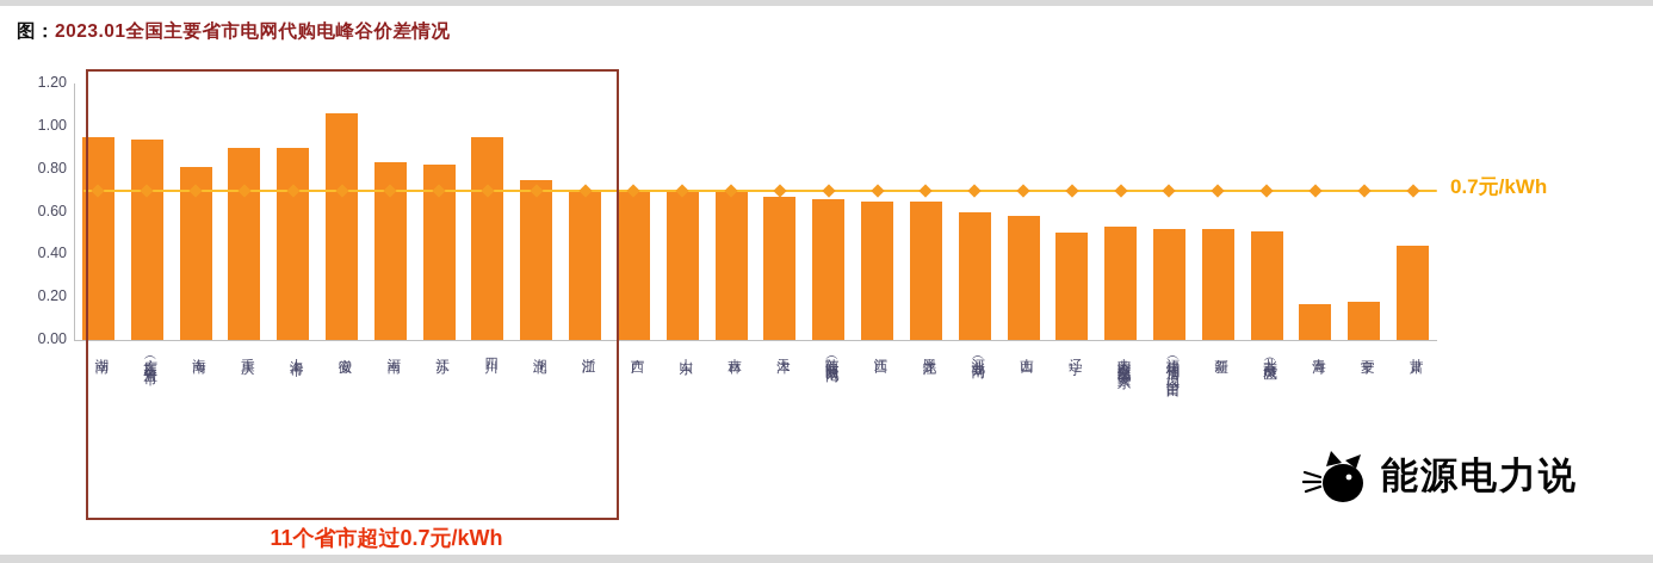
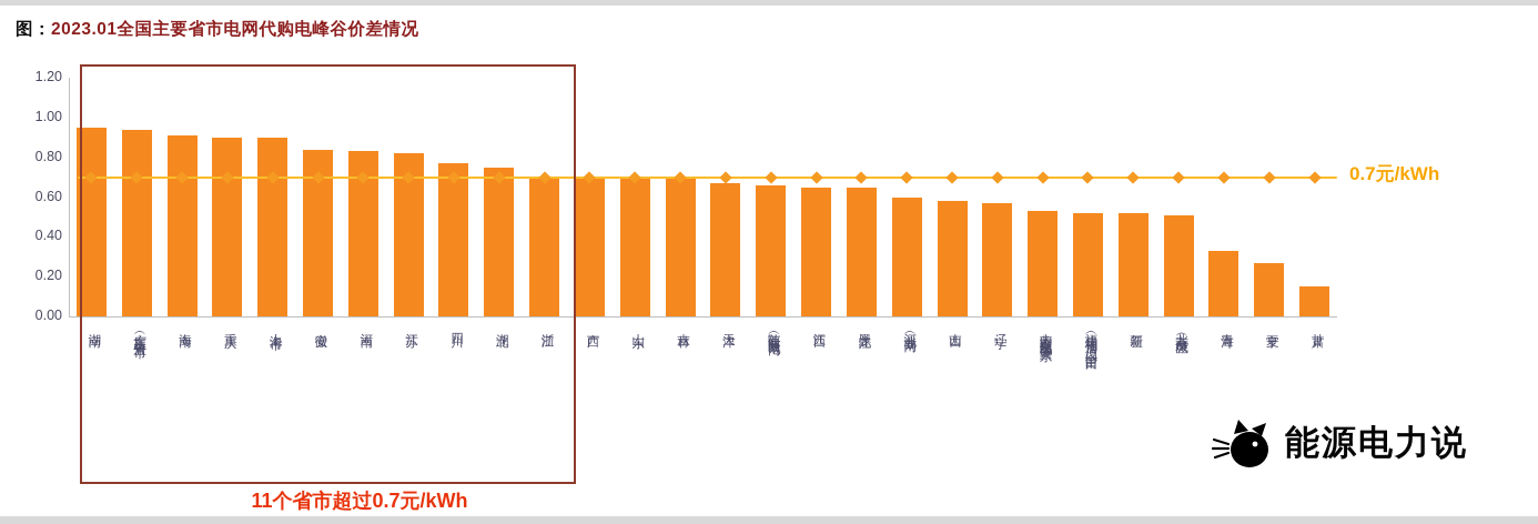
海南: 0.81 -> 0.91
安徽: 1.06 -> 0.84
四川: 0.95 -> 0.77
辽宁: 0.50 -> 0.57
青海: 0.17 -> 0.33
宁夏: 0.18 -> 0.27
甘肃: 0.44 -> 0.15
